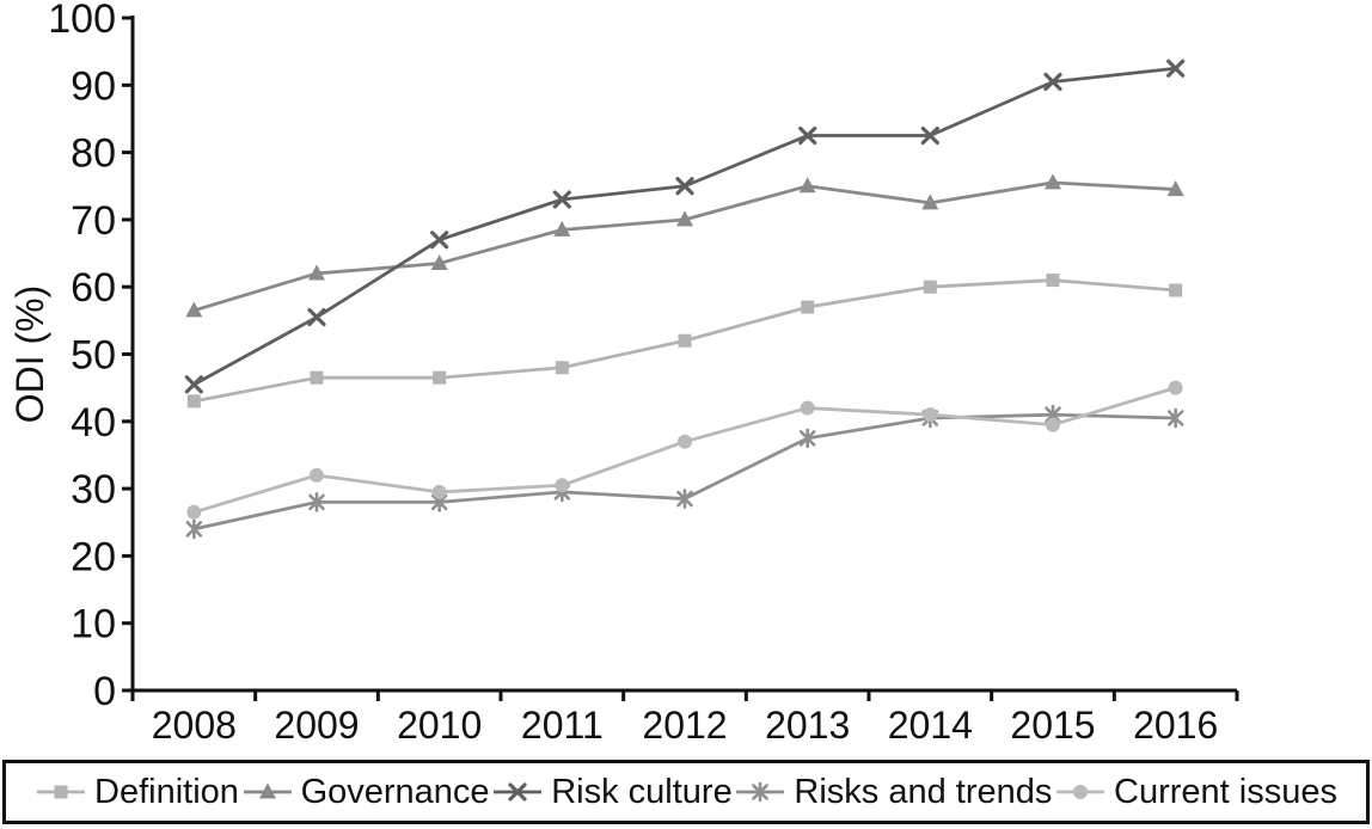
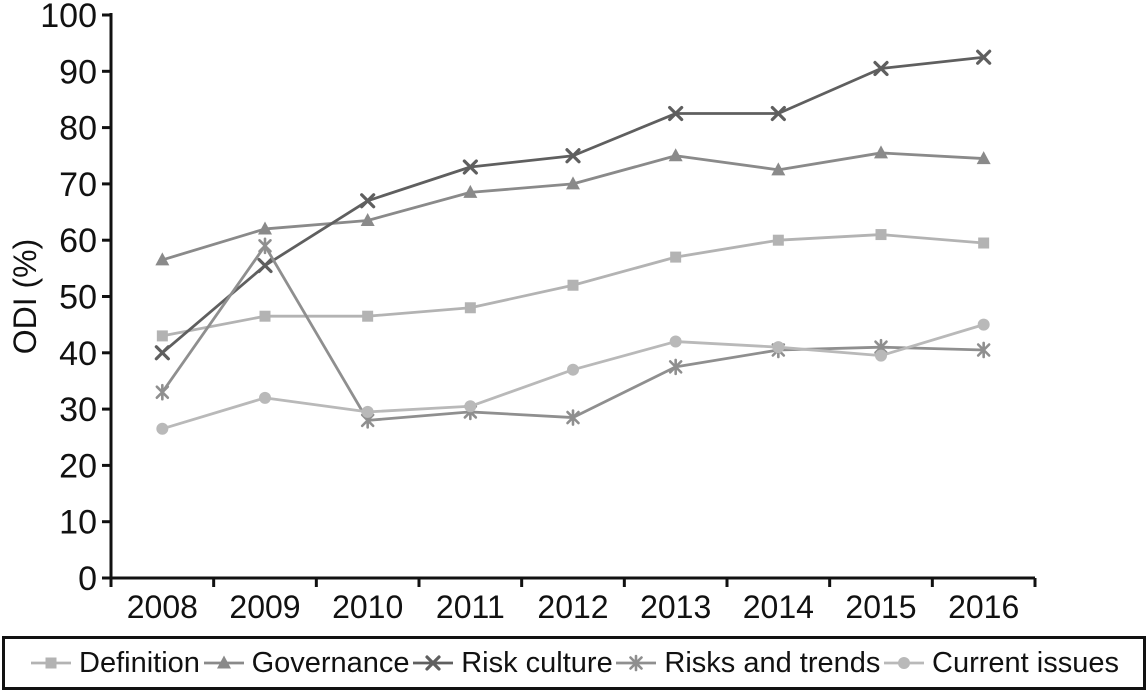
Risk culture/2008: 46 -> 40
Risks and trends/2008: 24 -> 33
Risks and trends/2009: 28 -> 59
